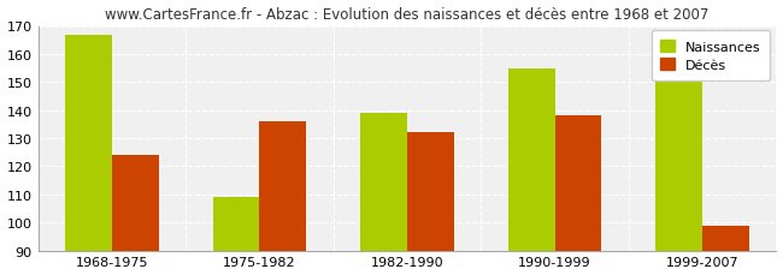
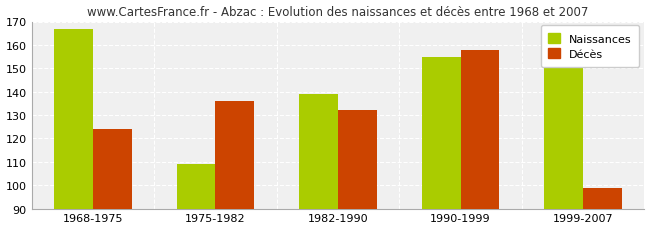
Décès/1990-1999: 138 -> 158
